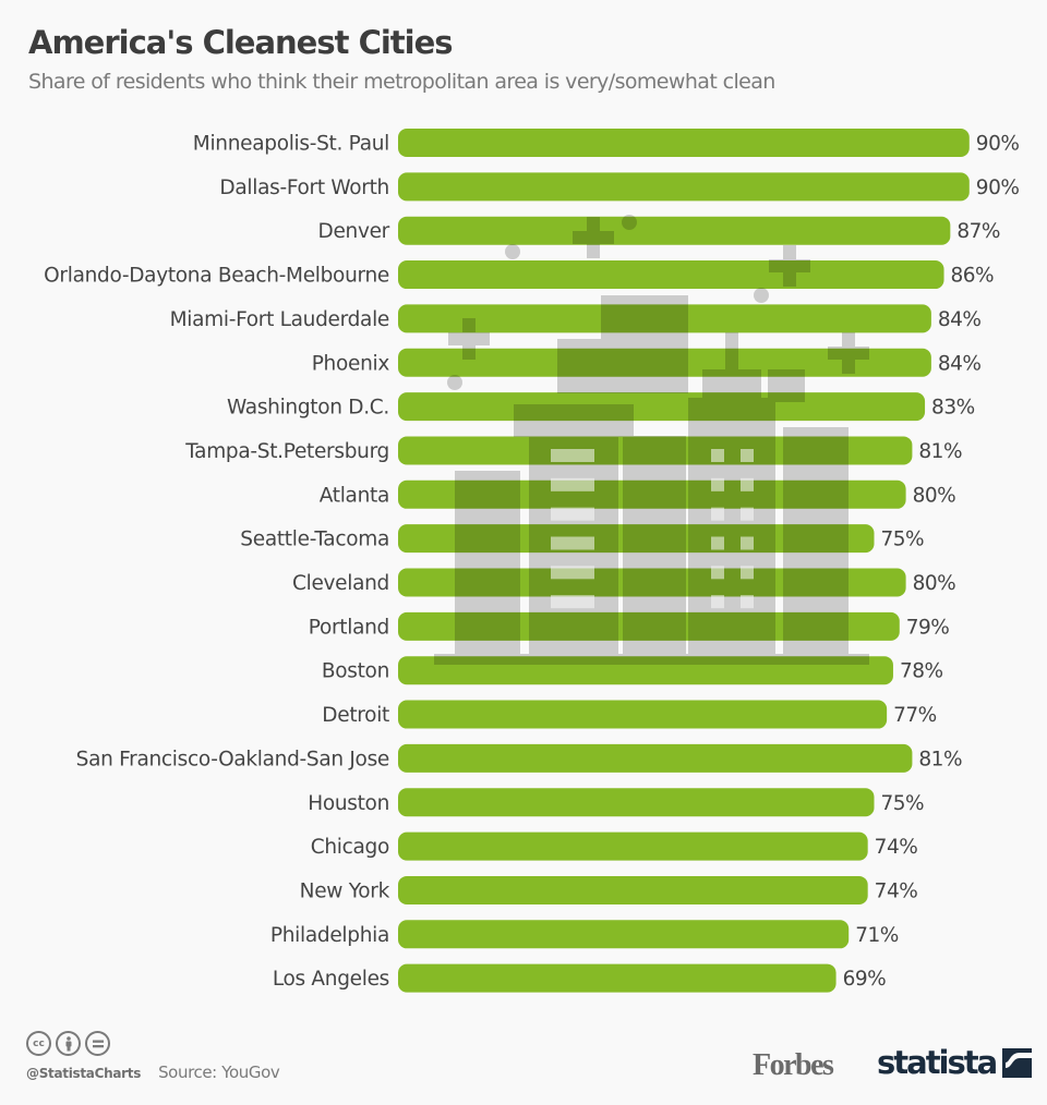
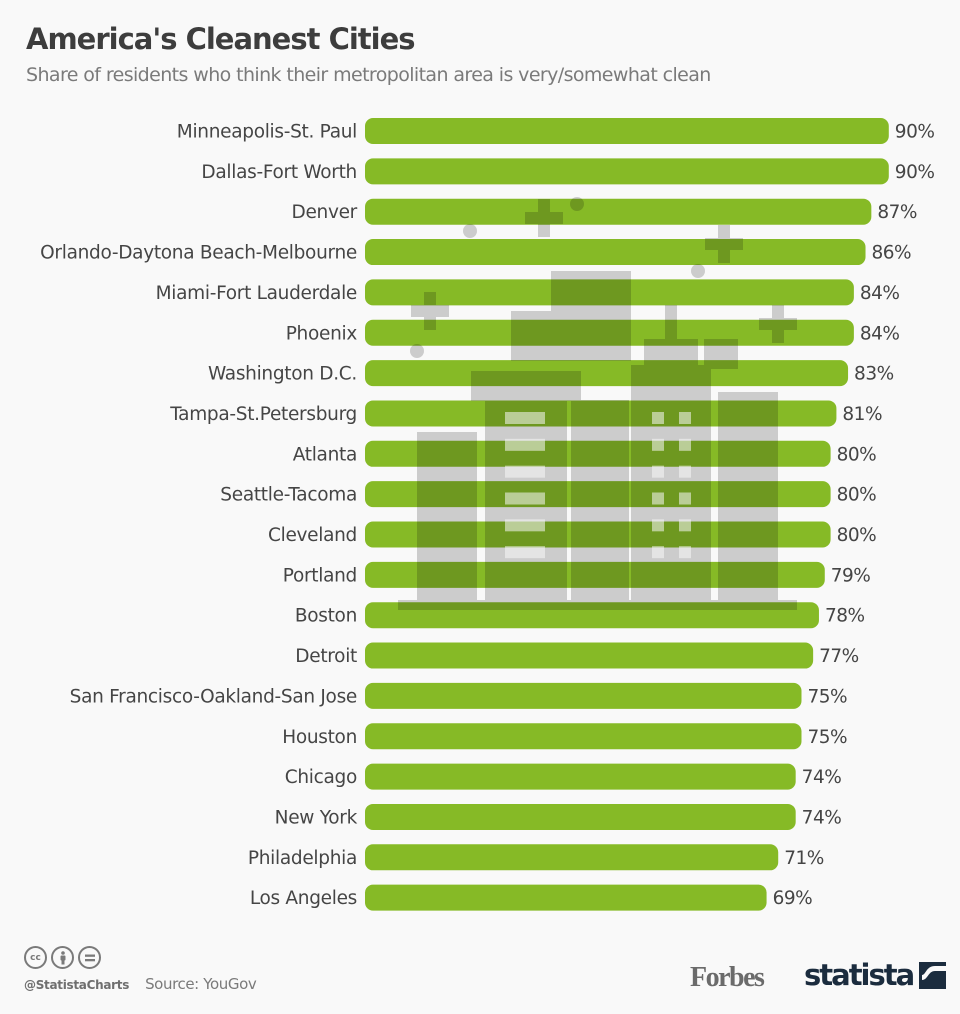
Seattle-Tacoma: 75% -> 80%
San Francisco-Oakland-San Jose: 81% -> 75%
